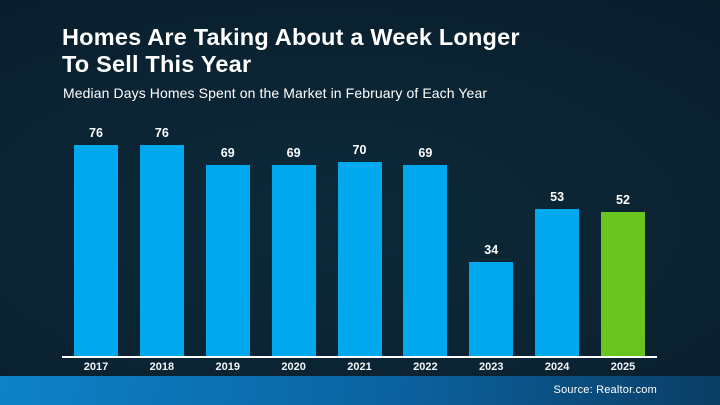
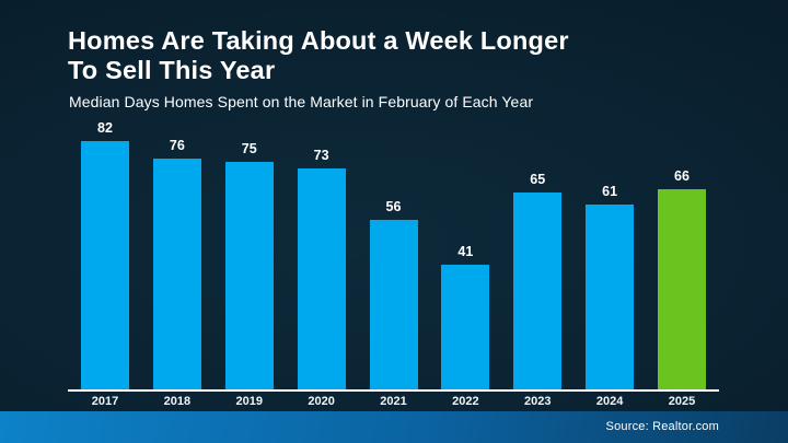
2017: 76 -> 82
2019: 69 -> 75
2020: 69 -> 73
2021: 70 -> 56
2022: 69 -> 41
2023: 34 -> 65
2024: 53 -> 61
2025: 52 -> 66
